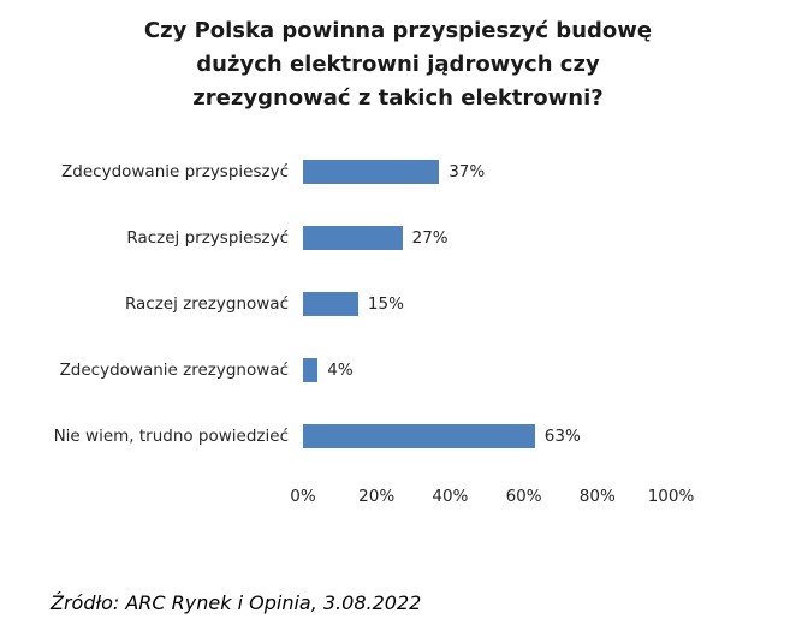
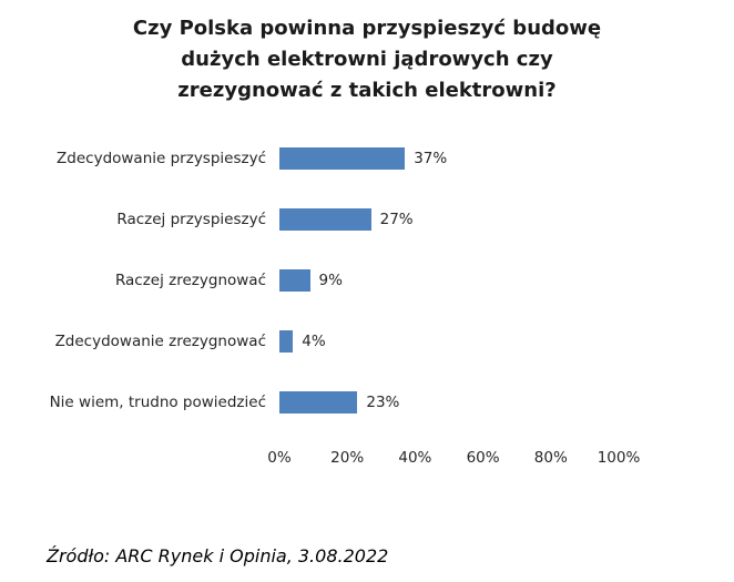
Raczej zrezygnować: 15% -> 9%
Nie wiem, trudno powiedzieć: 63% -> 23%
